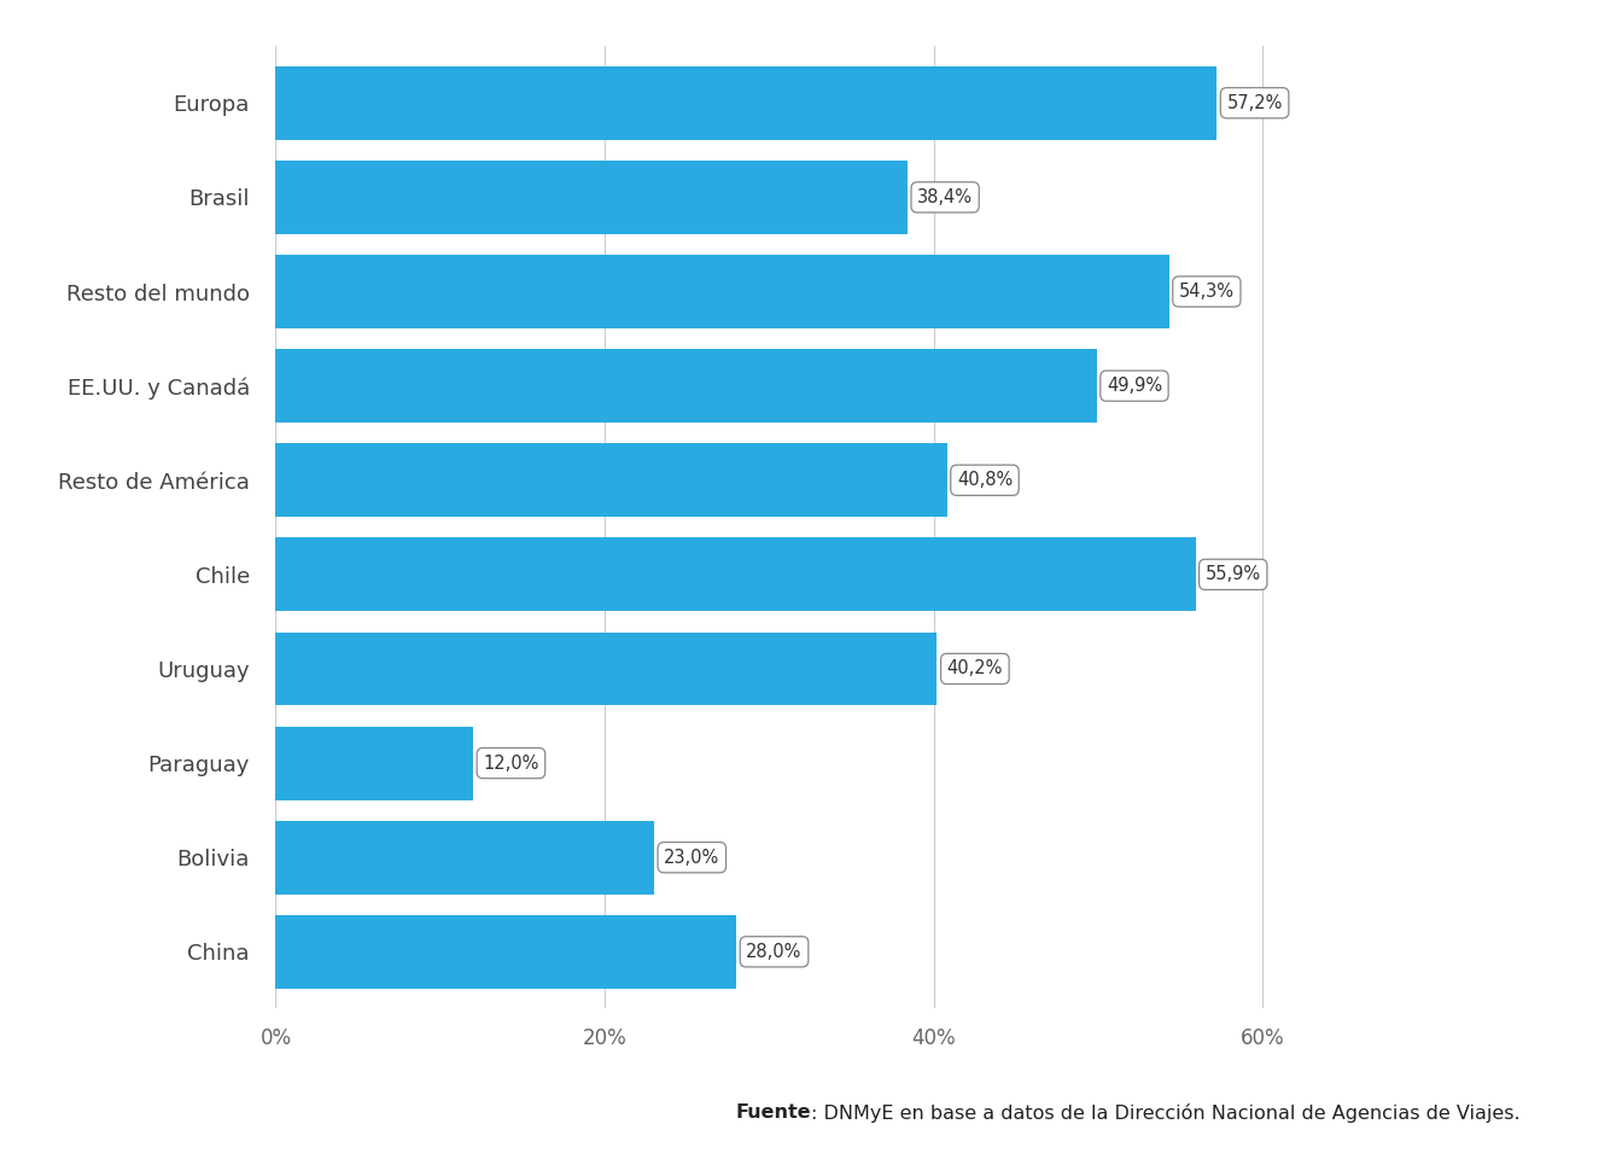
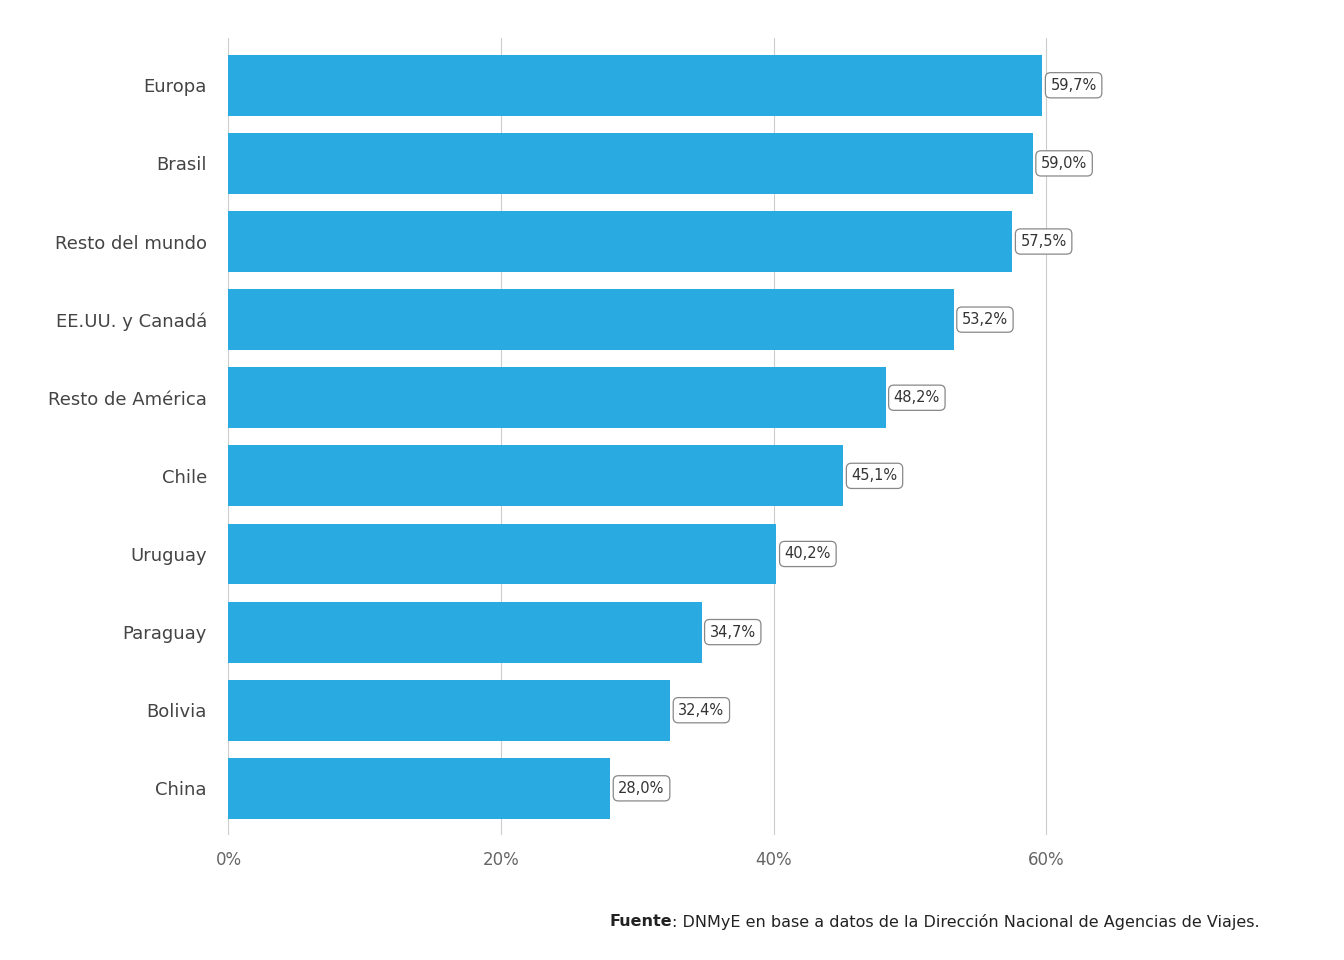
Europa: 57,2% -> 59,7%
Brasil: 38,4% -> 59,0%
Resto del mundo: 54,3% -> 57,5%
EE.UU. y Canadá: 49,9% -> 53,2%
Resto de América: 40,8% -> 48,2%
Chile: 55,9% -> 45,1%
Paraguay: 12,0% -> 34,7%
Bolivia: 23,0% -> 32,4%
